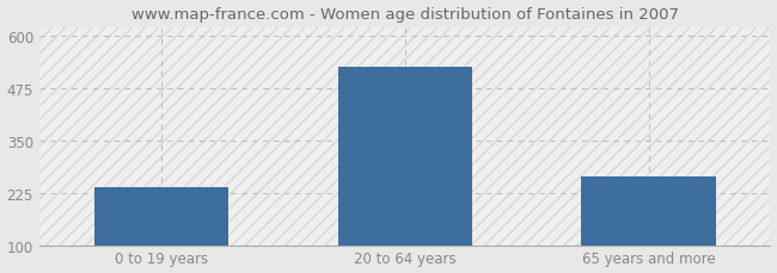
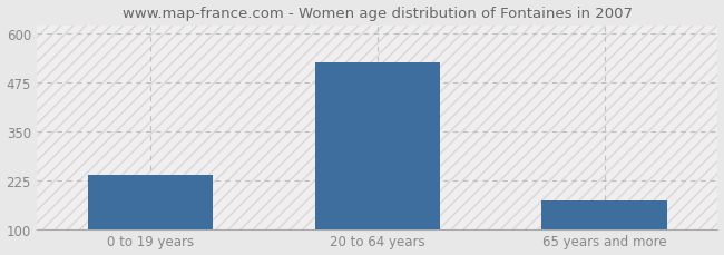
65 years and more: 265 -> 172
